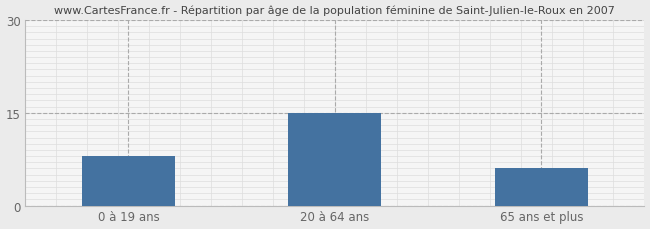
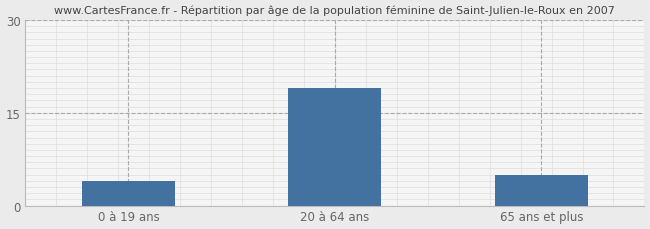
0 à 19 ans: 8 -> 4
20 à 64 ans: 15 -> 19
65 ans et plus: 6 -> 5
